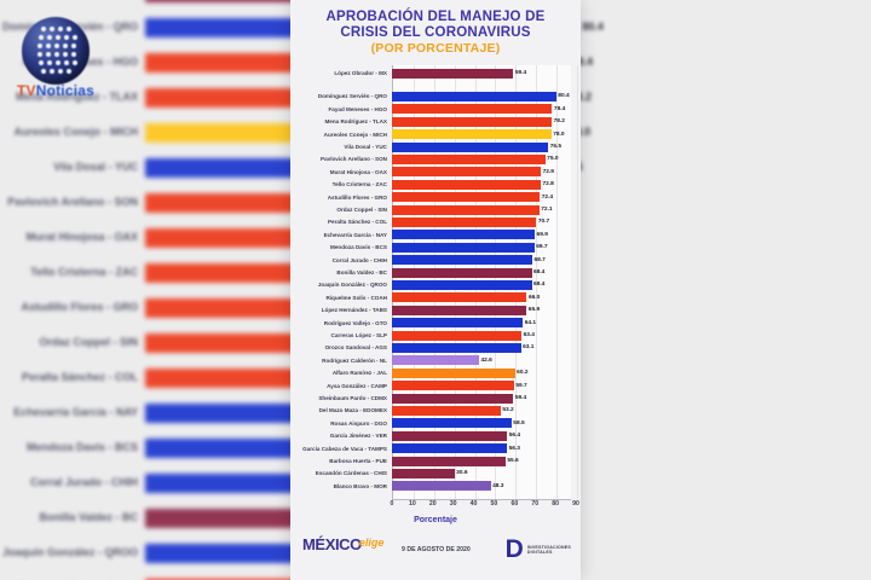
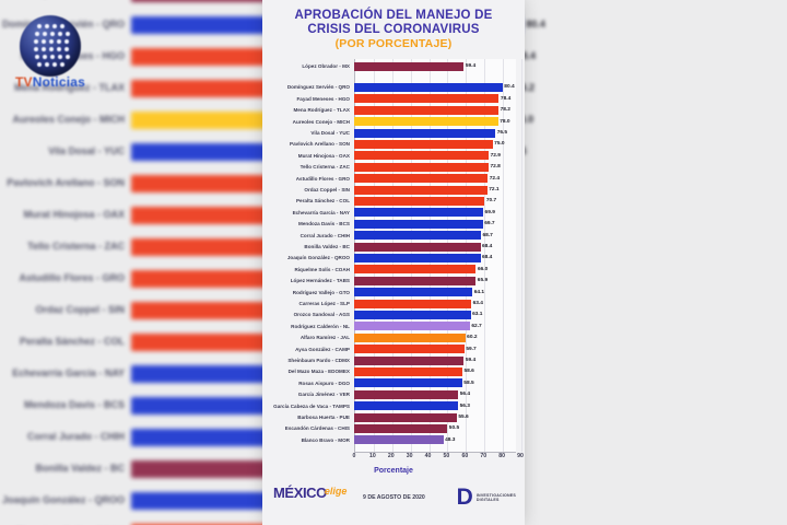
Rodríguez Calderón - NL: 42.6 -> 62.7
Del Mazo Maza - EDOMEX: 53.2 -> 58.6
Escandón Cárdenas - CHIS: 30.6 -> 50.5
